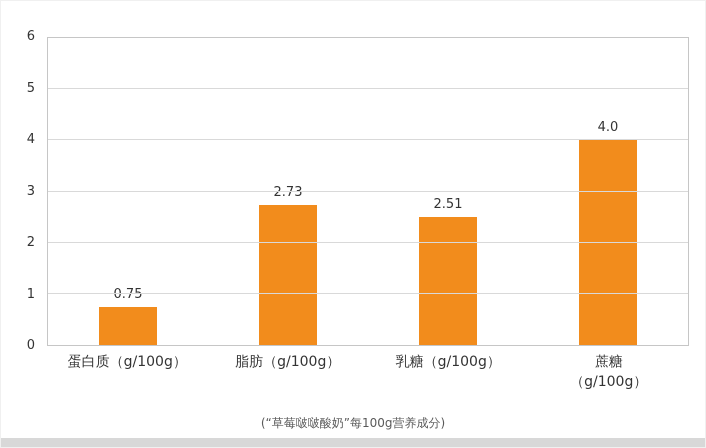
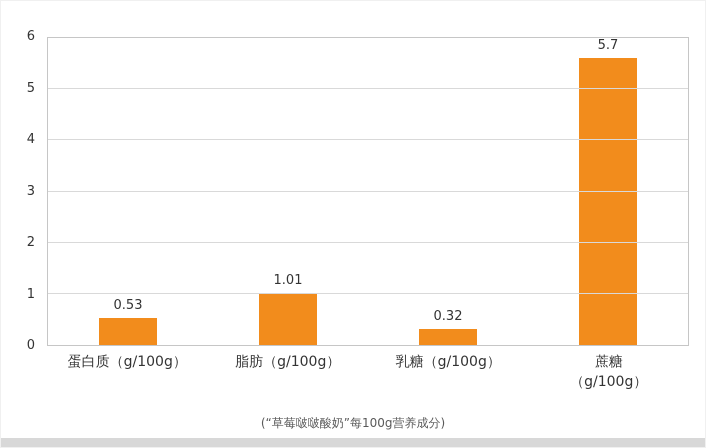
蛋白质（g/100g）: 0.75 -> 0.53
脂肪（g/100g）: 2.73 -> 1.01
乳糖（g/100g）: 2.51 -> 0.32
蔗糖 （g/100g）: 4.0 -> 5.7
